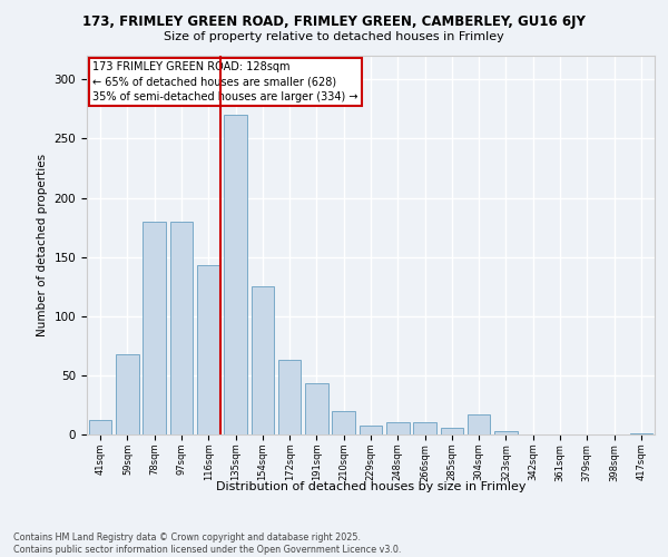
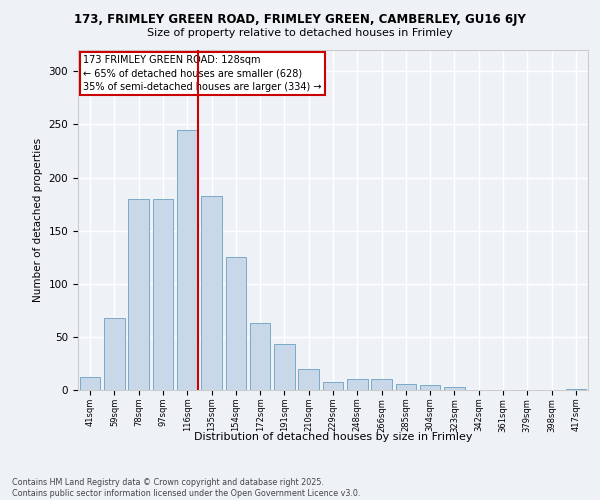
116sqm: 143 -> 245
135sqm: 270 -> 183
304sqm: 17 -> 5
